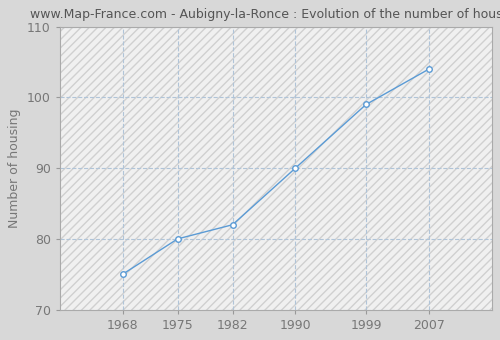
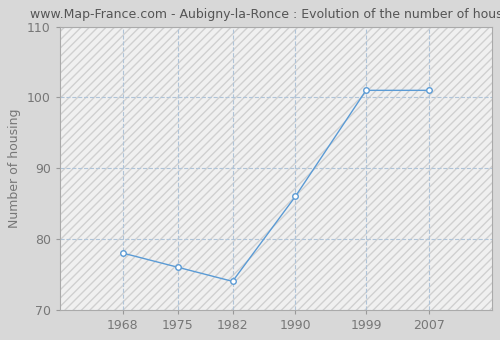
1968: 75 -> 78
1975: 80 -> 76
1982: 82 -> 74
1990: 90 -> 86
1999: 99 -> 101
2007: 104 -> 101
